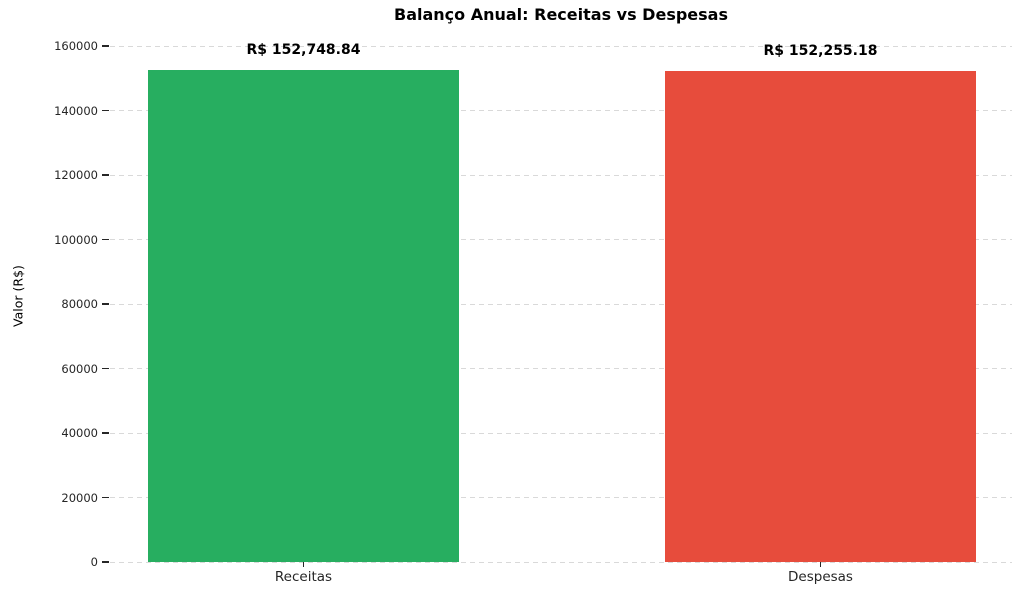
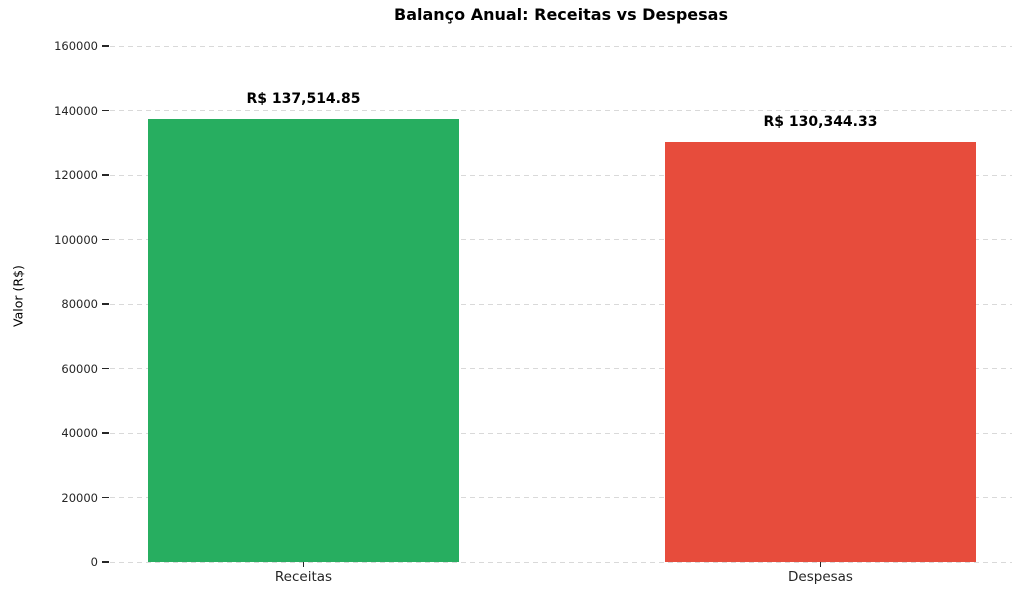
Receitas: 152,748.84 -> 137,514.85
Despesas: 152,255.18 -> 130,344.33
